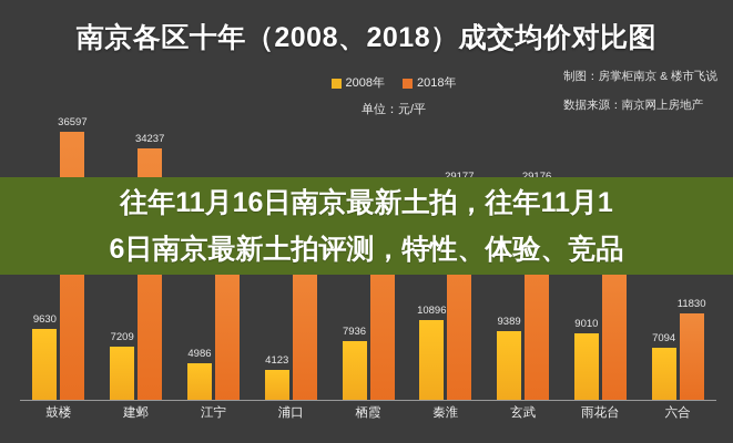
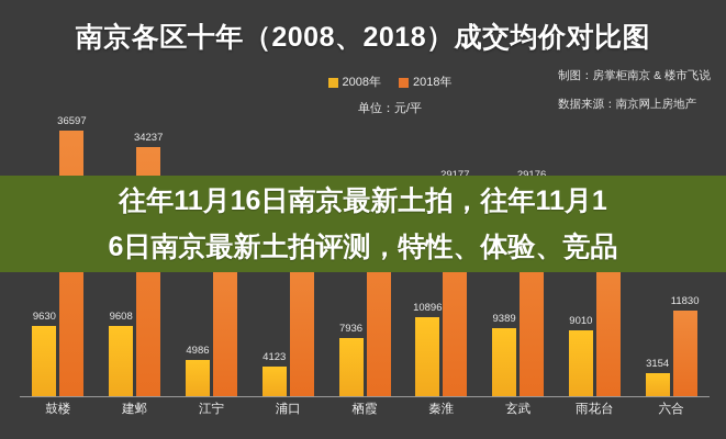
2008年/建邺: 7209 -> 9608
2008年/六合: 7094 -> 3154
